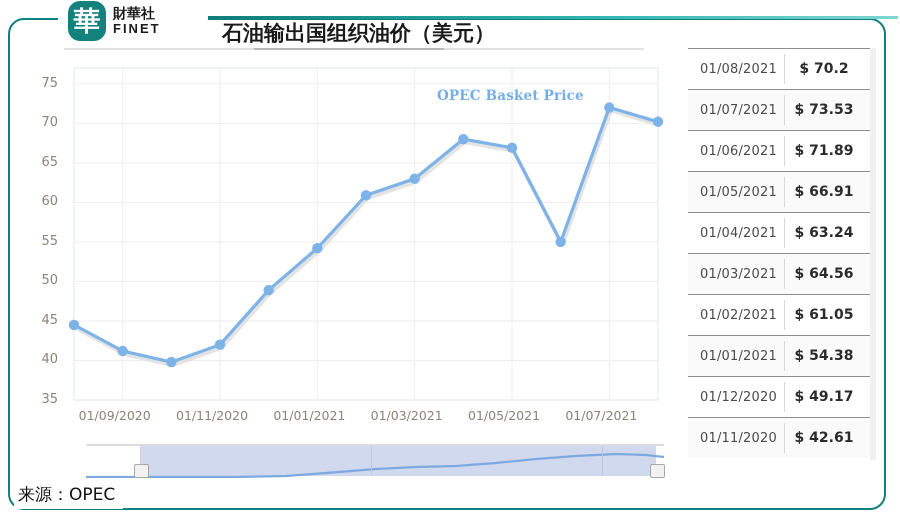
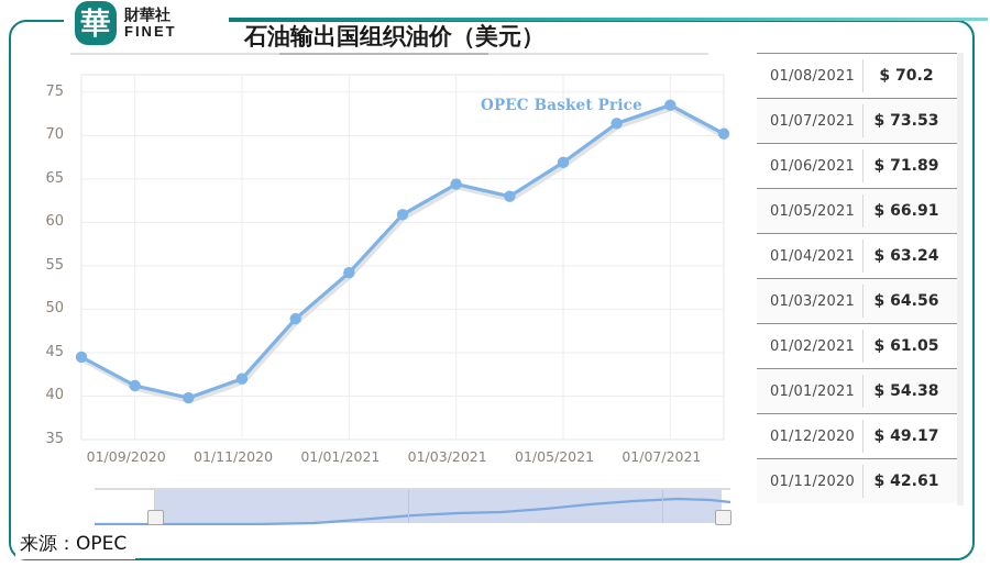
01/03/2021: 63 -> 64
01/04/2021: 68 -> 63
01/06/2021: 55 -> 71
01/07/2021: 72 -> 74
